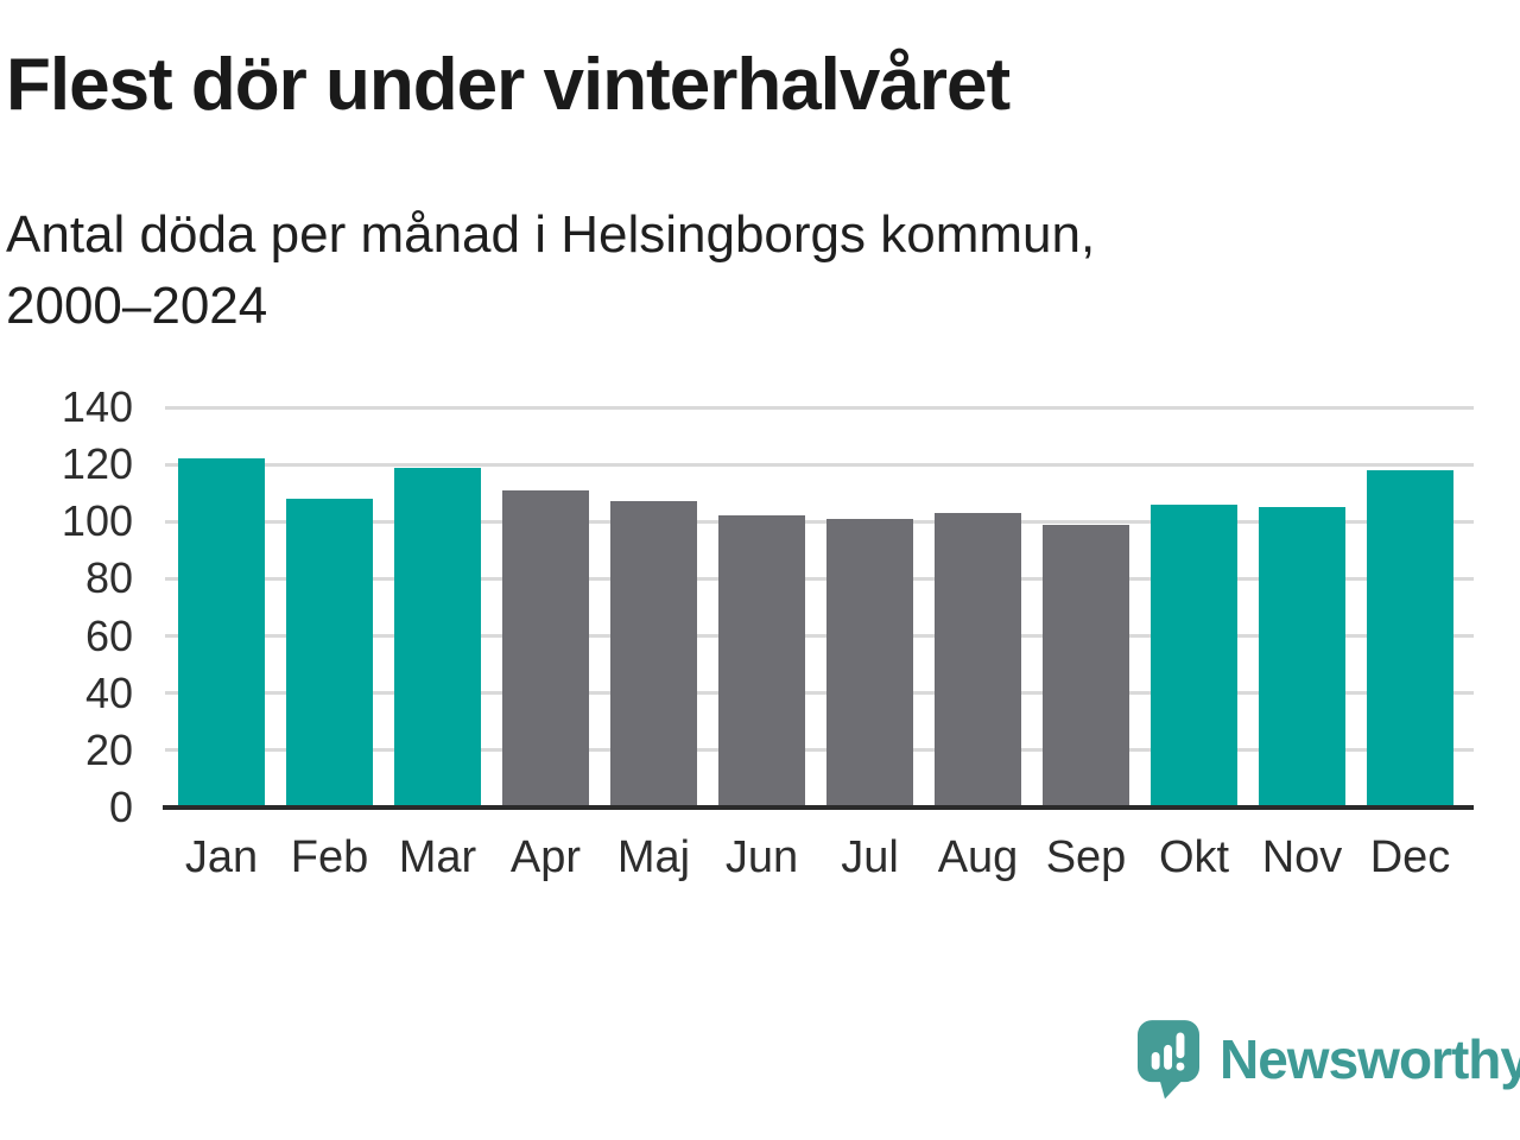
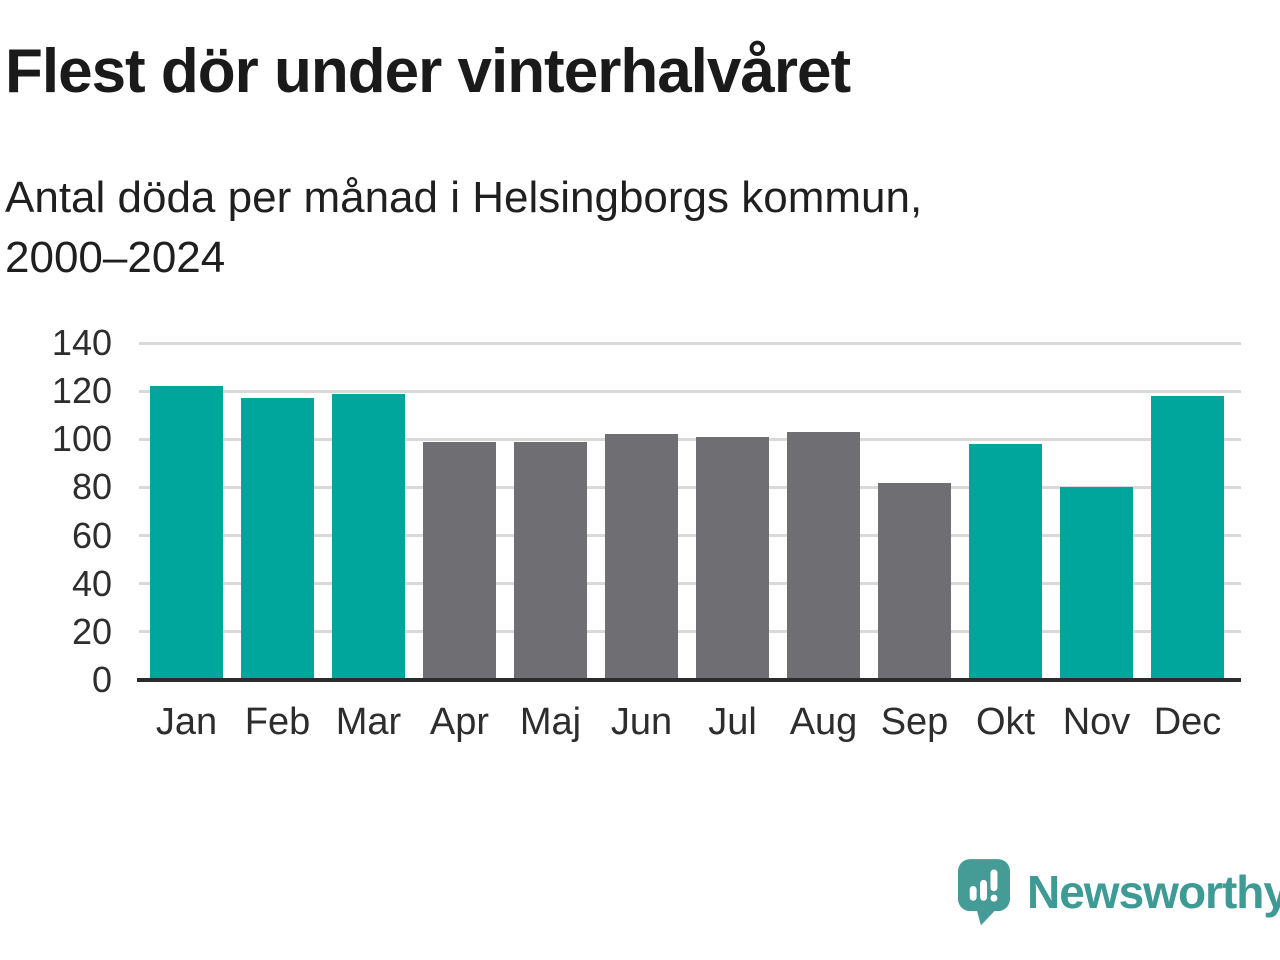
Feb: 108 -> 117
Apr: 111 -> 99
Maj: 107 -> 99
Sep: 99 -> 82
Okt: 106 -> 98
Nov: 105 -> 80
